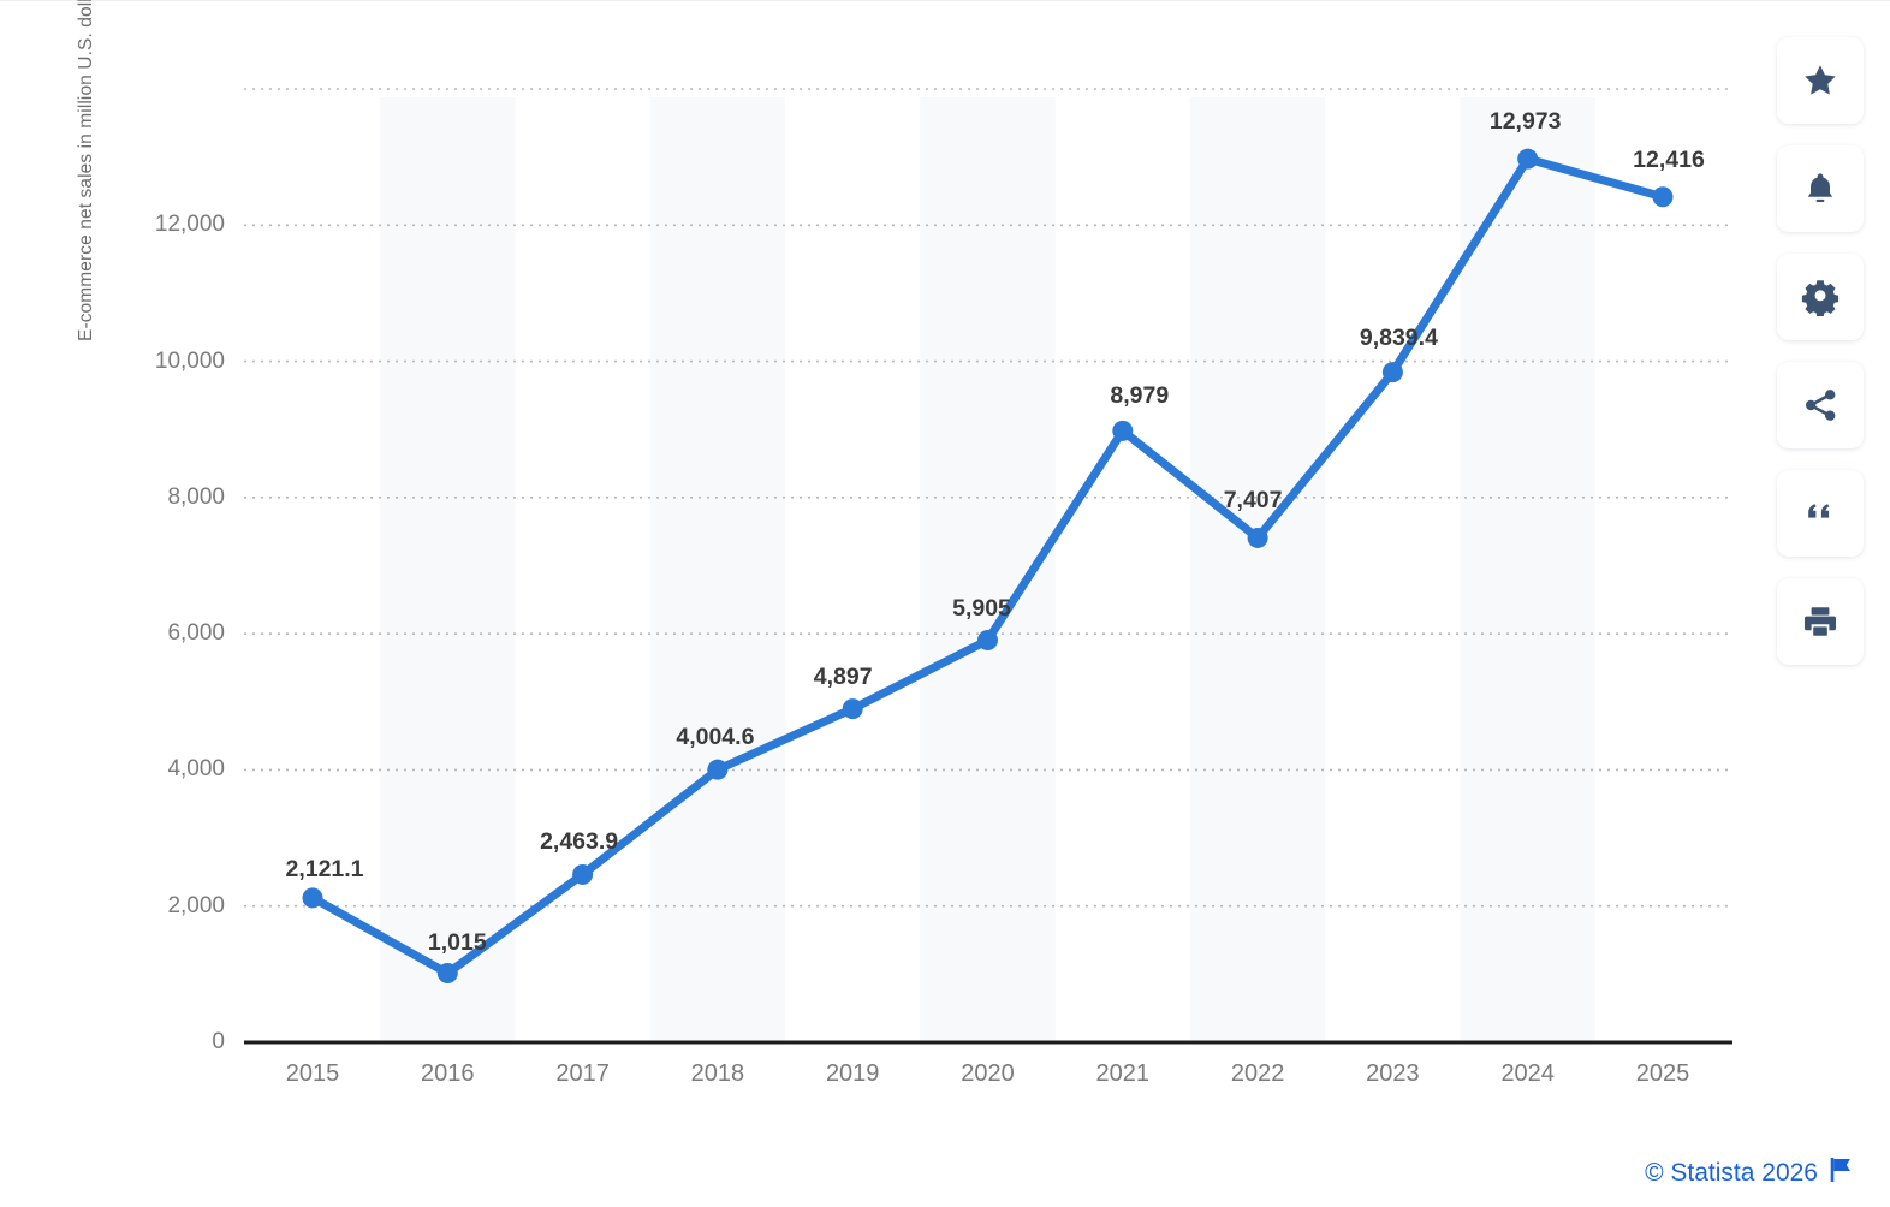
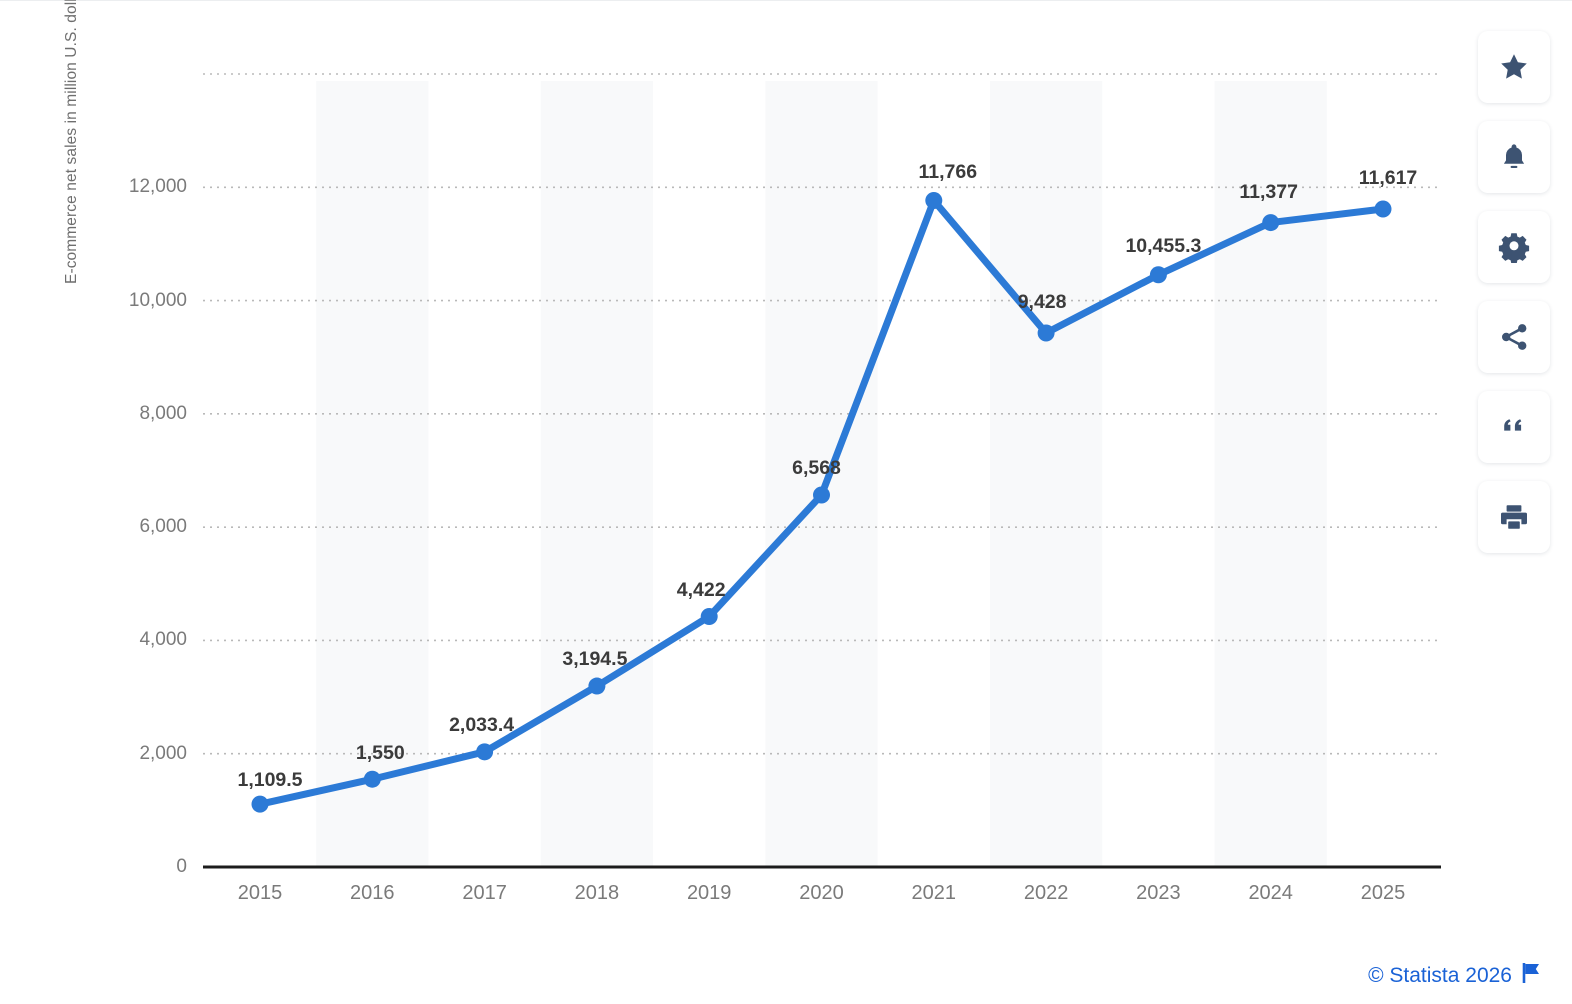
2015: 2,121.1 -> 1,109.5
2016: 1,015 -> 1,550
2017: 2,463.9 -> 2,033.4
2018: 4,004.6 -> 3,194.5
2019: 4,897 -> 4,422
2020: 5,905 -> 6,568
2021: 8,979 -> 11,766
2022: 7,407 -> 9,428
2023: 9,839.4 -> 10,455.3
2024: 12,973 -> 11,377
2025: 12,416 -> 11,617
